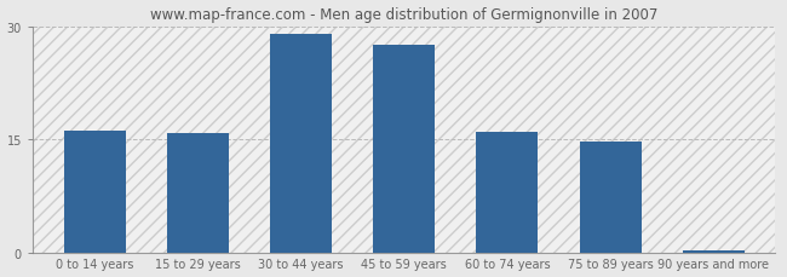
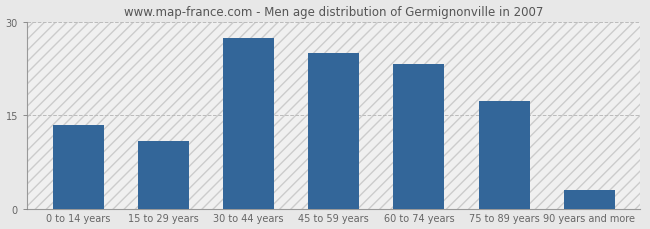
0 to 14 years: 16.1 -> 13.4
15 to 29 years: 15.8 -> 10.8
30 to 44 years: 29.0 -> 27.4
45 to 59 years: 27.5 -> 25.0
60 to 74 years: 15.9 -> 23.2
75 to 89 years: 14.7 -> 17.2
90 years and more: 0.3 -> 3.0
